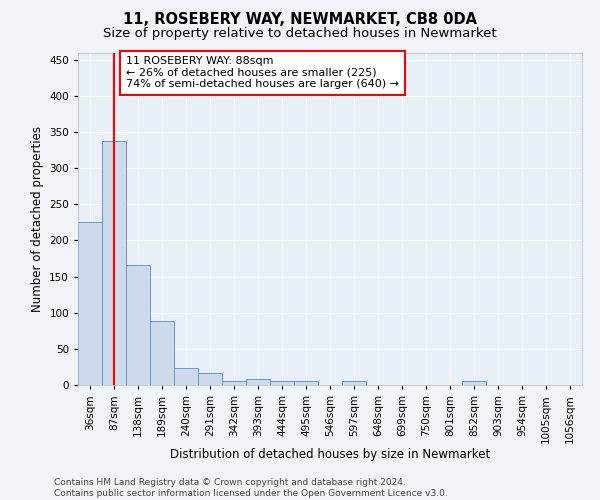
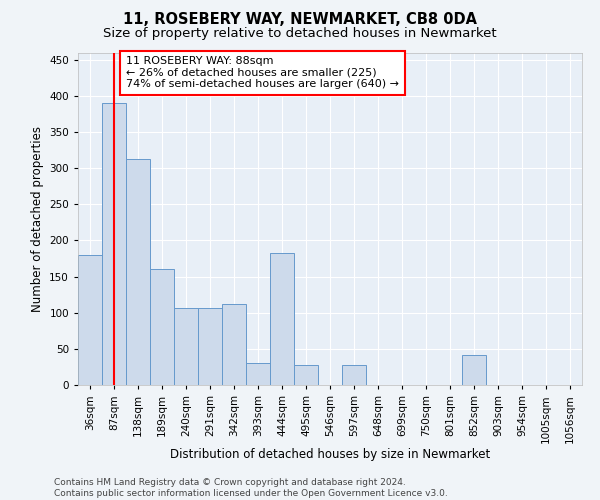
36sqm: 226 -> 180
87sqm: 337 -> 390
138sqm: 166 -> 312
189sqm: 89 -> 160
240sqm: 23 -> 106
291sqm: 17 -> 106
342sqm: 6 -> 112
393sqm: 8 -> 30
444sqm: 5 -> 182
495sqm: 5 -> 28
597sqm: 5 -> 28
852sqm: 5 -> 42
